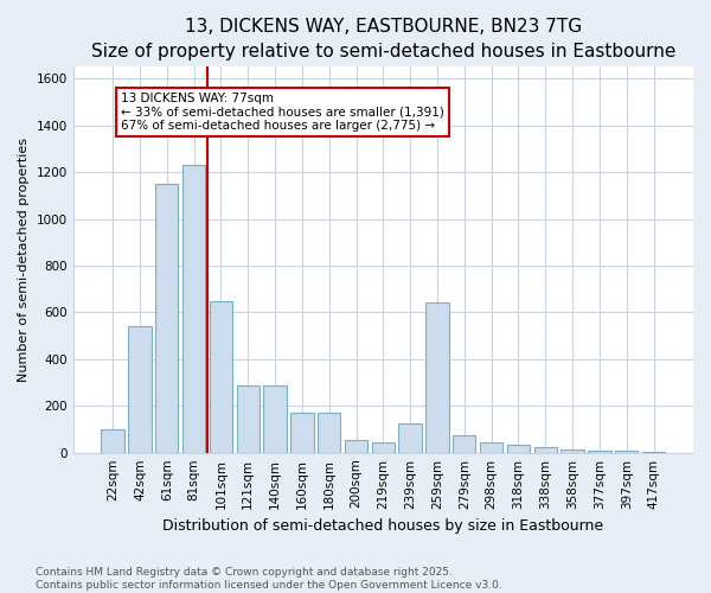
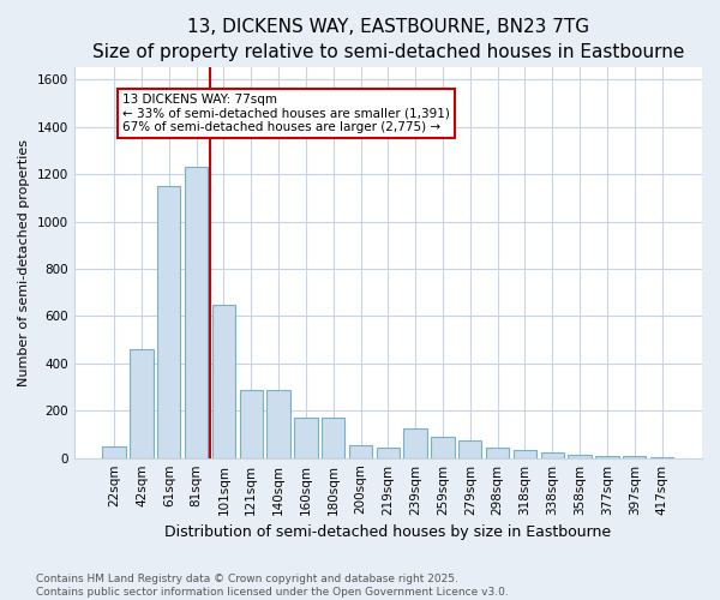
22sqm: 100 -> 50
42sqm: 540 -> 460
259sqm: 640 -> 90
